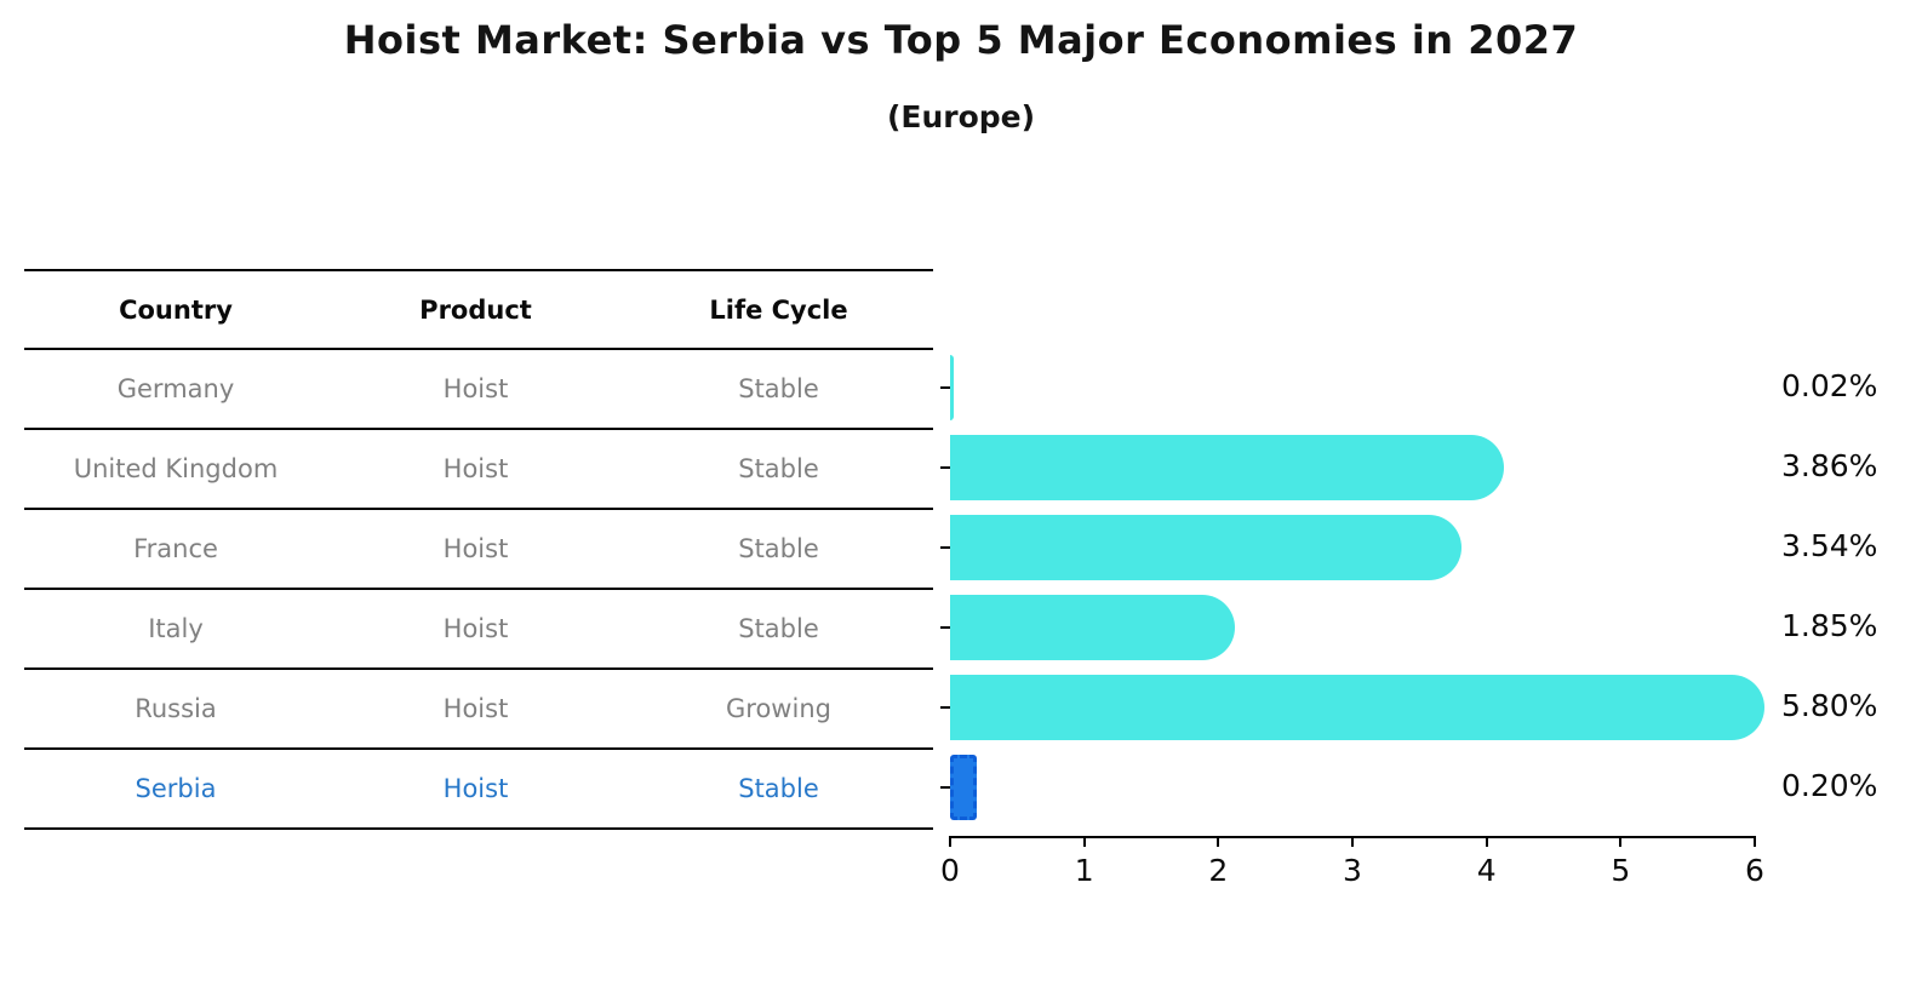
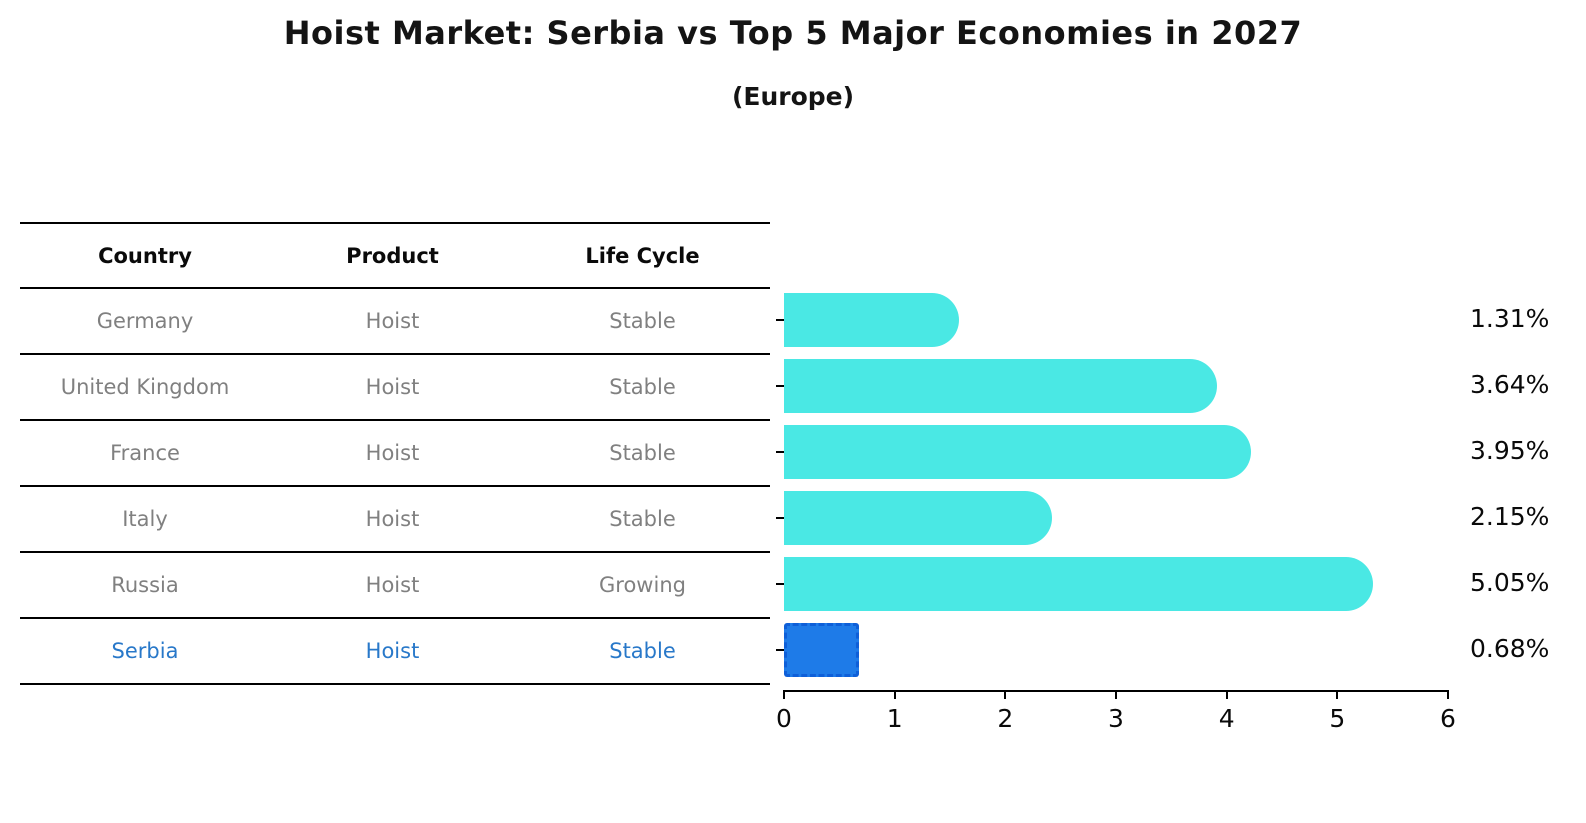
Germany: 0.02% -> 1.31%
United Kingdom: 3.86% -> 3.64%
France: 3.54% -> 3.95%
Italy: 1.85% -> 2.15%
Russia: 5.80% -> 5.05%
Serbia: 0.20% -> 0.68%
